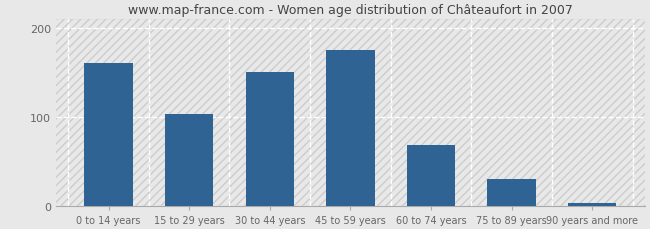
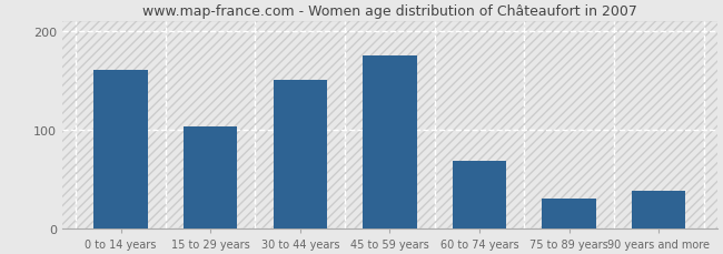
90 years and more: 3 -> 38
